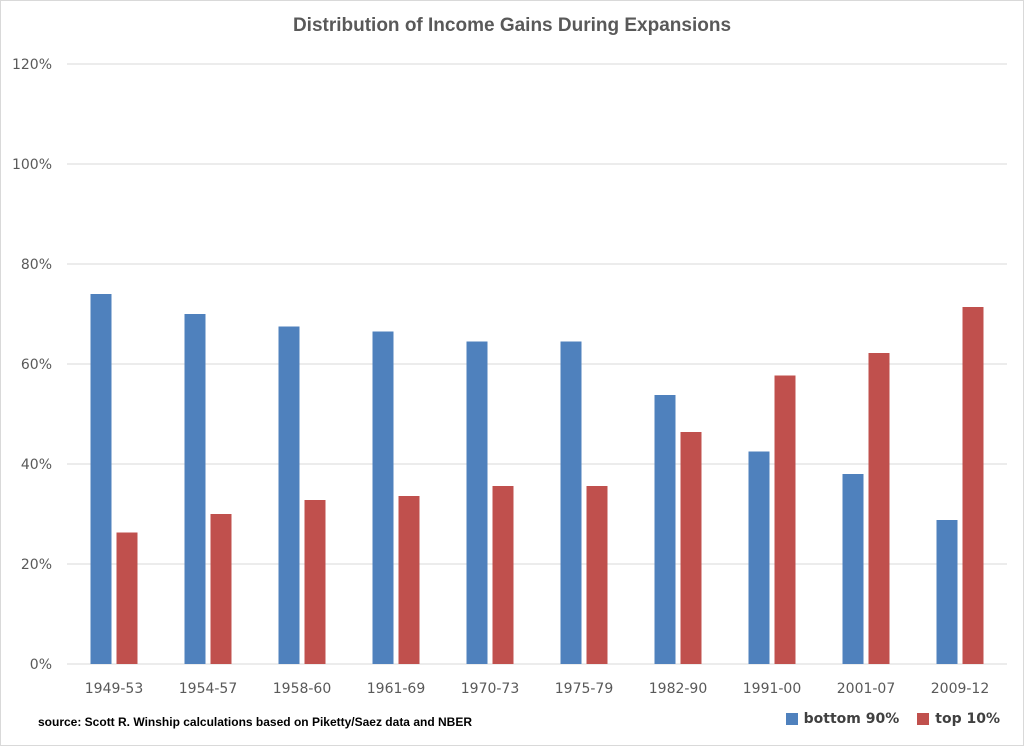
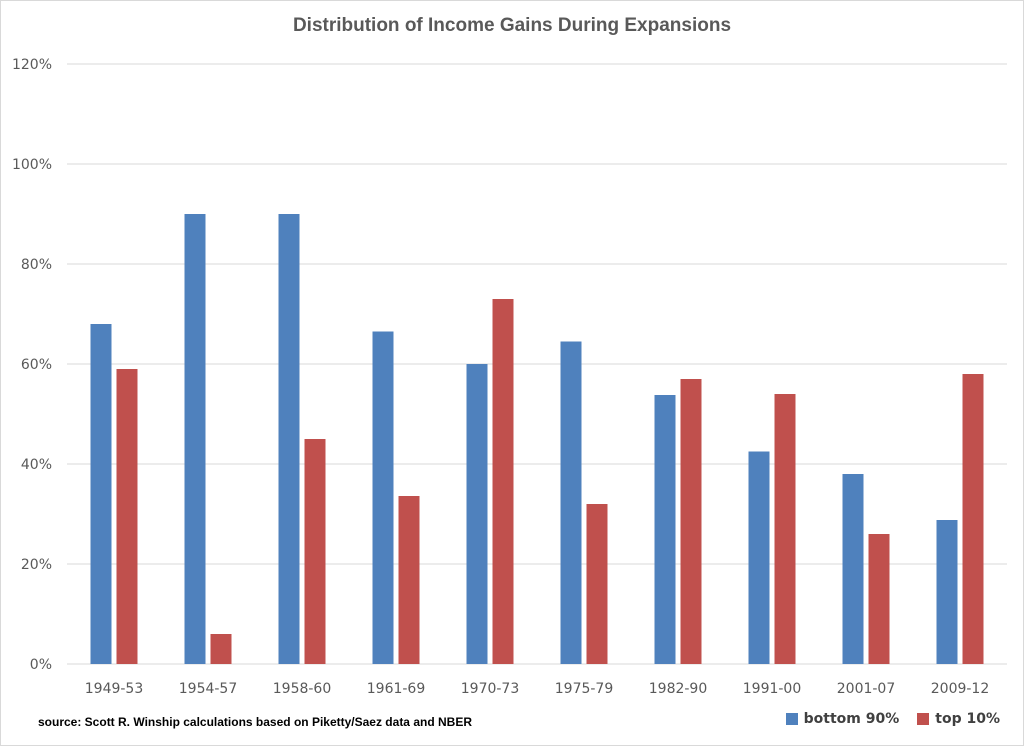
bottom 90%/1949-53: 74% -> 68%
top 10%/1949-53: 26% -> 59%
bottom 90%/1954-57: 70% -> 90%
top 10%/1954-57: 30% -> 6%
bottom 90%/1958-60: 68% -> 90%
top 10%/1958-60: 33% -> 45%
bottom 90%/1970-73: 64% -> 60%
top 10%/1970-73: 36% -> 73%
top 10%/1975-79: 36% -> 32%
top 10%/1982-90: 46% -> 57%
top 10%/1991-00: 58% -> 54%
top 10%/2001-07: 62% -> 26%
top 10%/2009-12: 71% -> 58%
